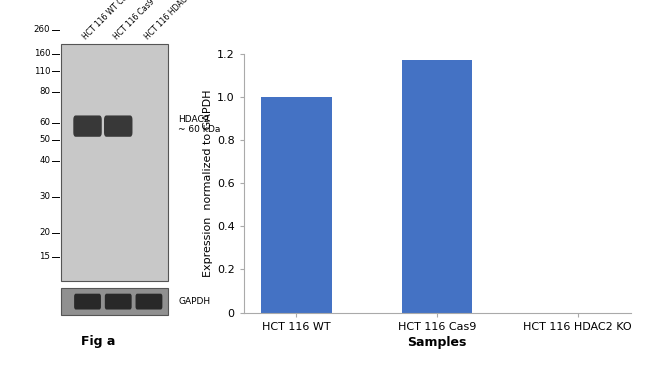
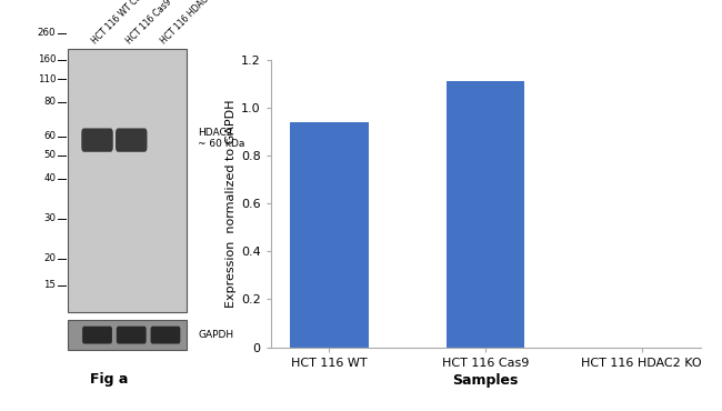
HCT 116 WT: 1.00 -> 0.94
HCT 116 Cas9: 1.17 -> 1.11
